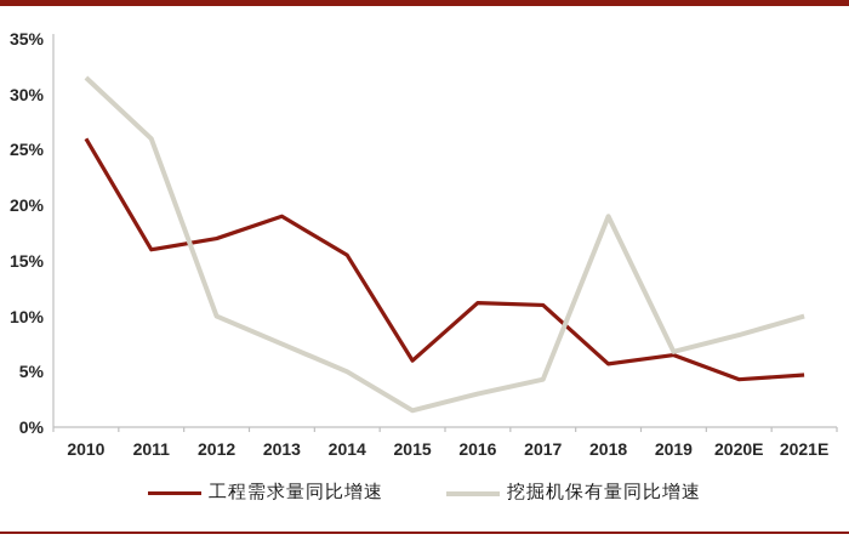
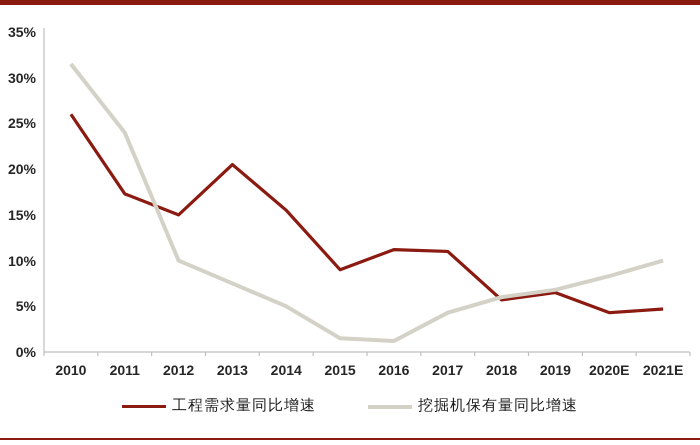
工程需求量同比增速/2011: 16% -> 17%
挖掘机保有量同比增速/2011: 26% -> 24%
工程需求量同比增速/2012: 17% -> 15%
工程需求量同比增速/2013: 19% -> 20%
工程需求量同比增速/2015: 6% -> 9%
挖掘机保有量同比增速/2016: 3% -> 1%
挖掘机保有量同比增速/2018: 19% -> 6%
